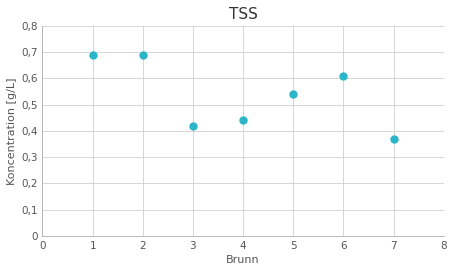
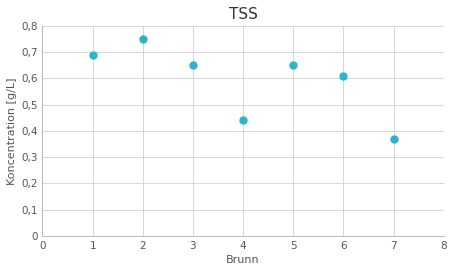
2: 0,69 -> 0,75
3: 0,42 -> 0,65
5: 0,54 -> 0,65
